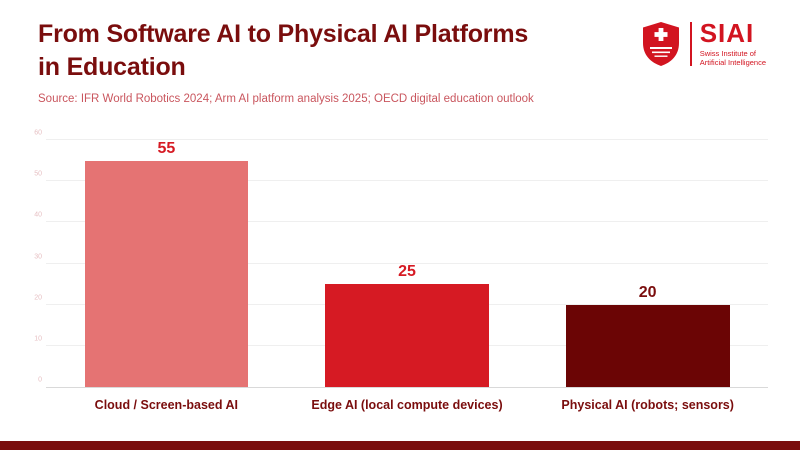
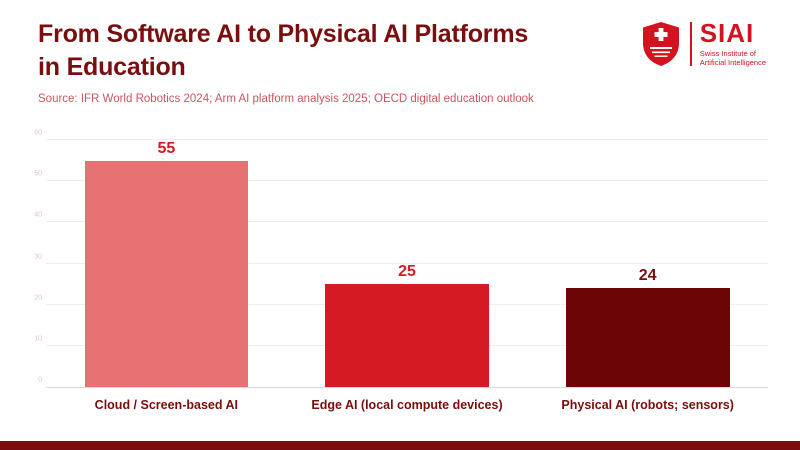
Physical AI (robots; sensors): 20 -> 24
